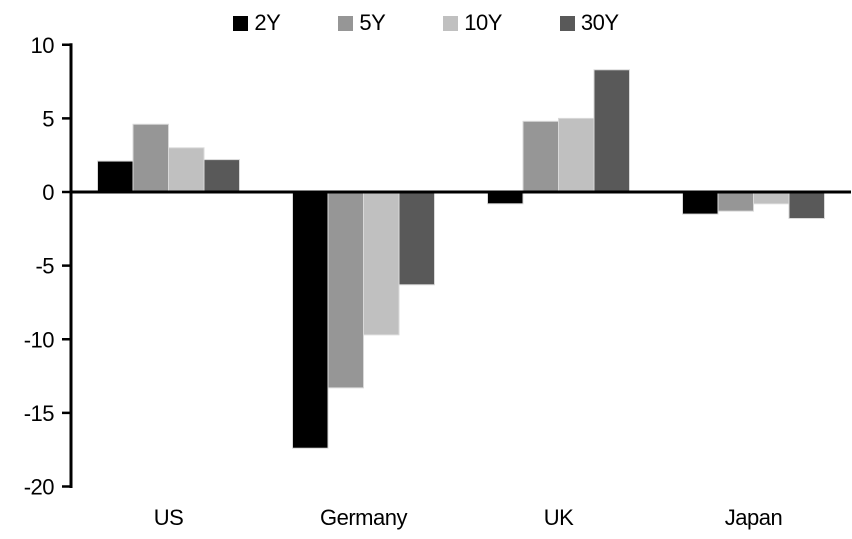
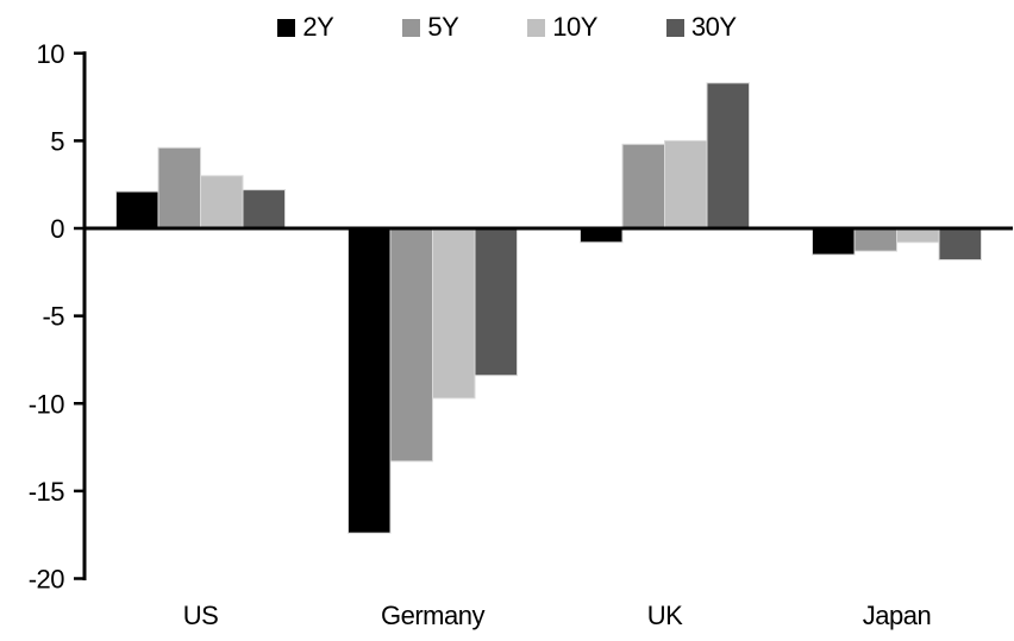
30Y/Germany: -6.3 -> -8.4
